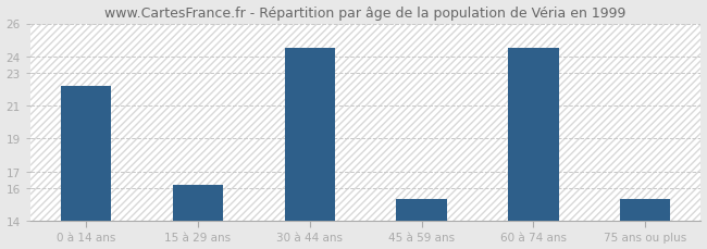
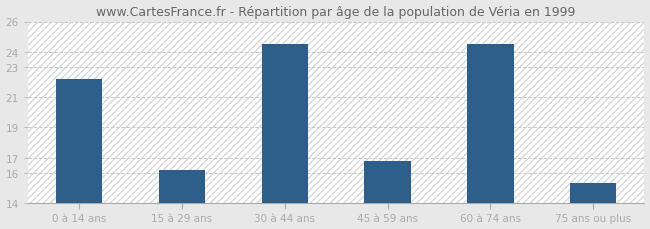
45 à 59 ans: 15.3 -> 16.8
